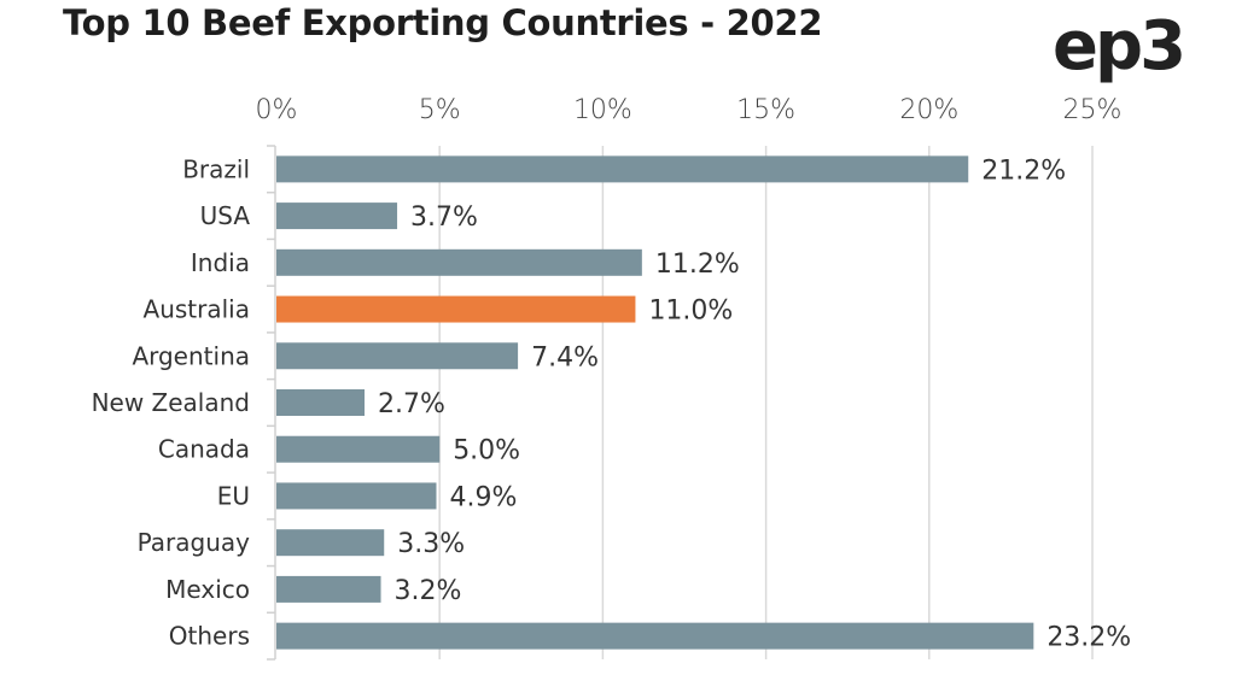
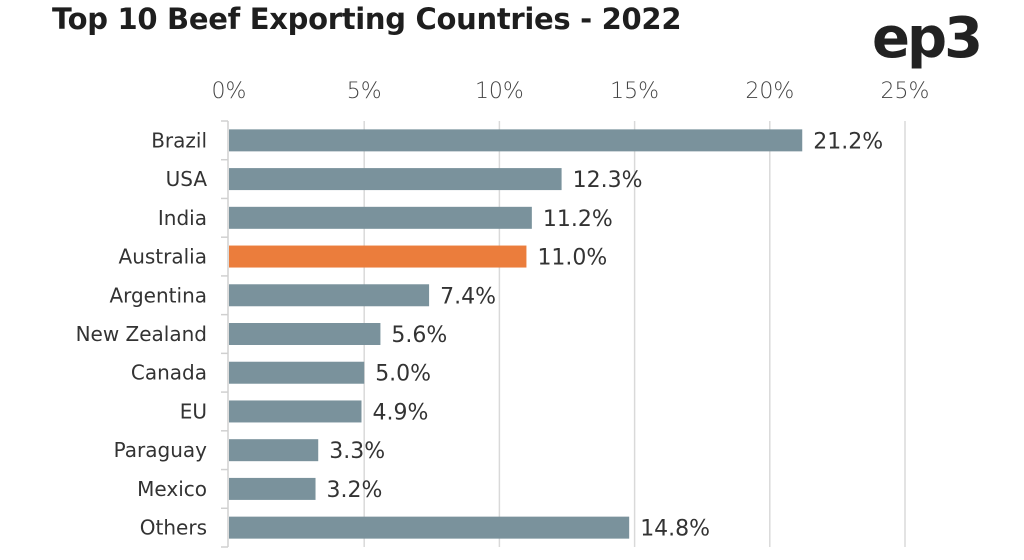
USA: 3.7% -> 12.3%
New Zealand: 2.7% -> 5.6%
Others: 23.2% -> 14.8%
